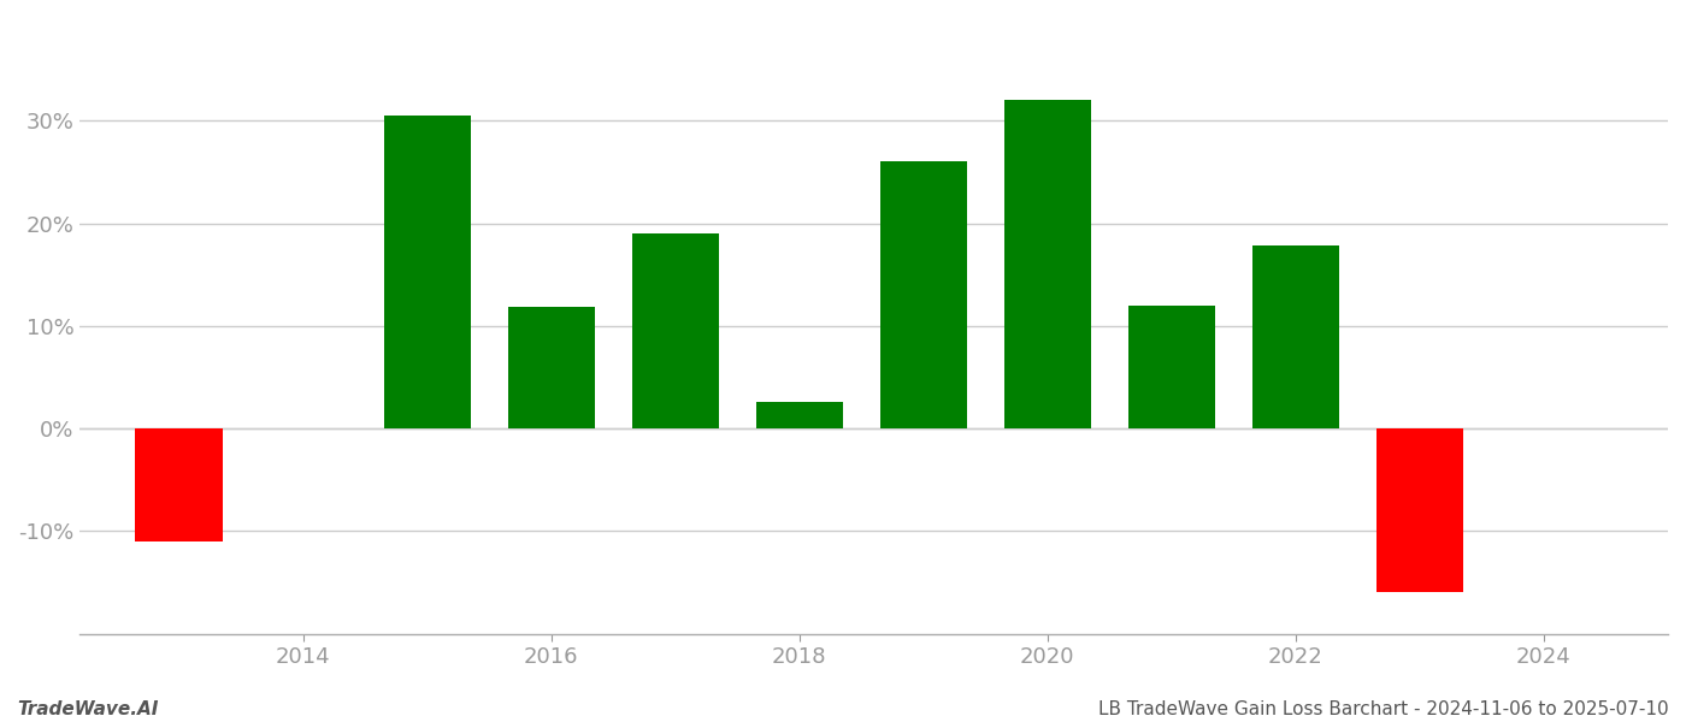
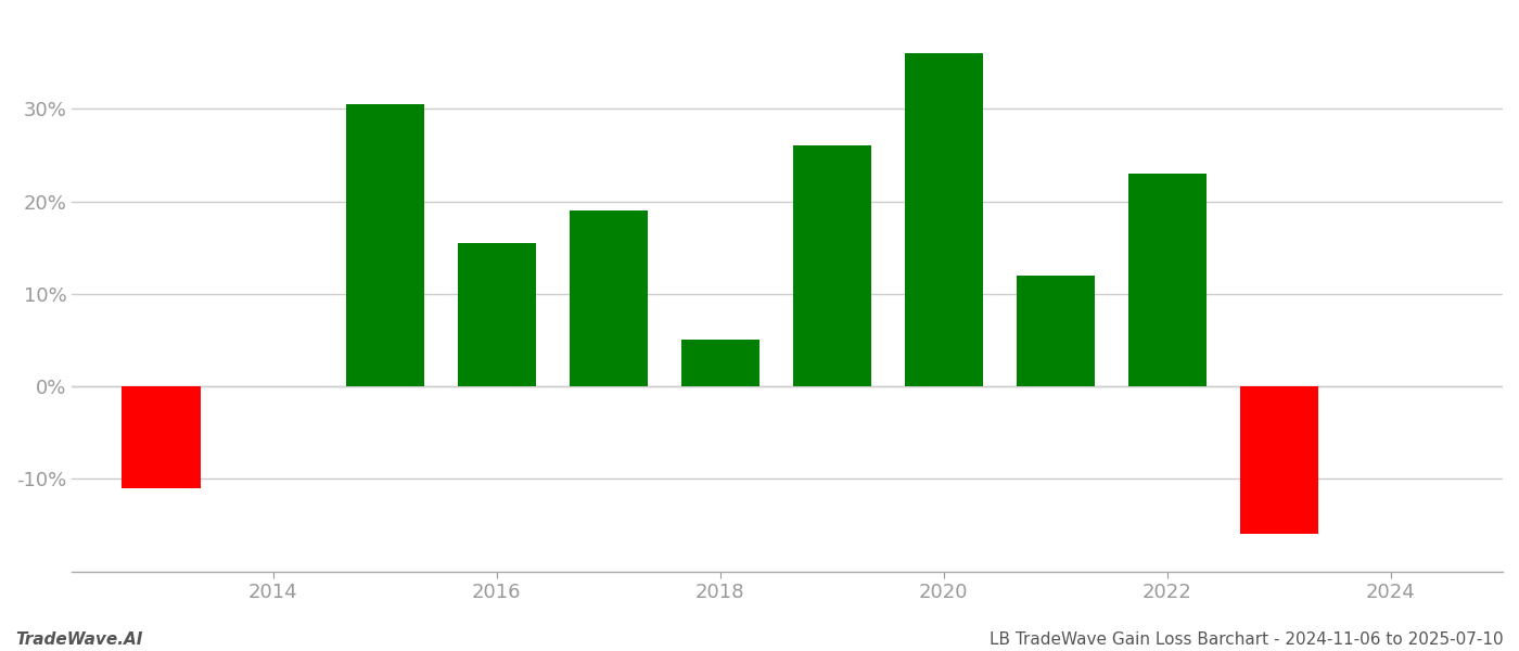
2016: 11.8% -> 15.5%
2018: 2.6% -> 5.0%
2020: 32.0% -> 36.0%
2022: 17.8% -> 23.0%
